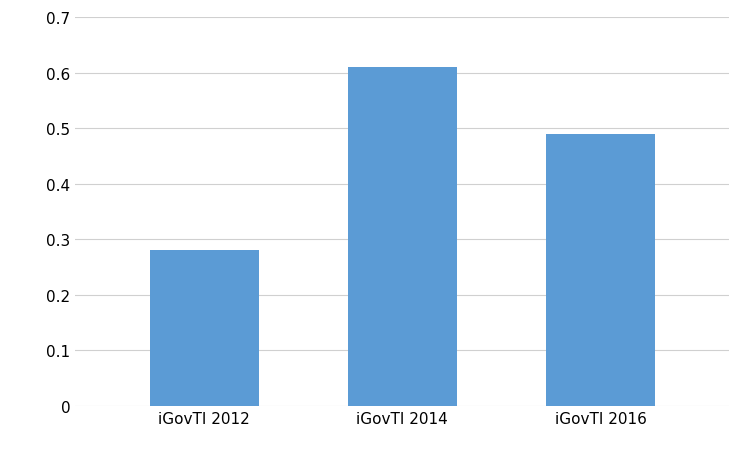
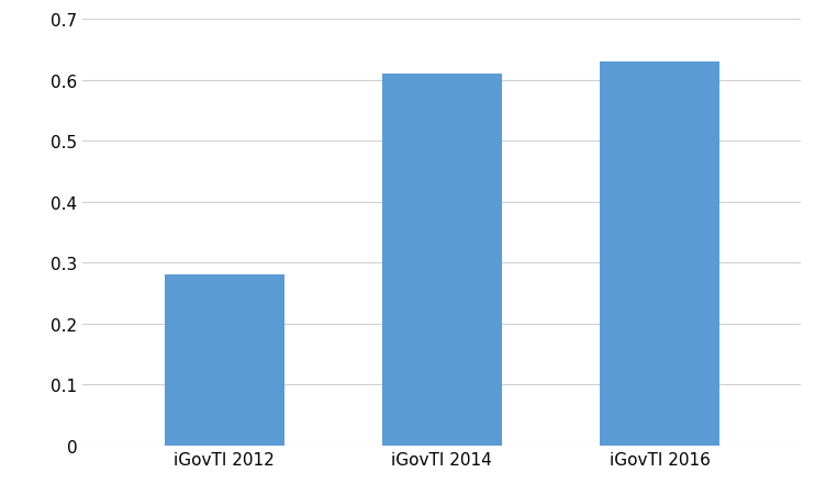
iGovTI 2016: 0.49 -> 0.63
